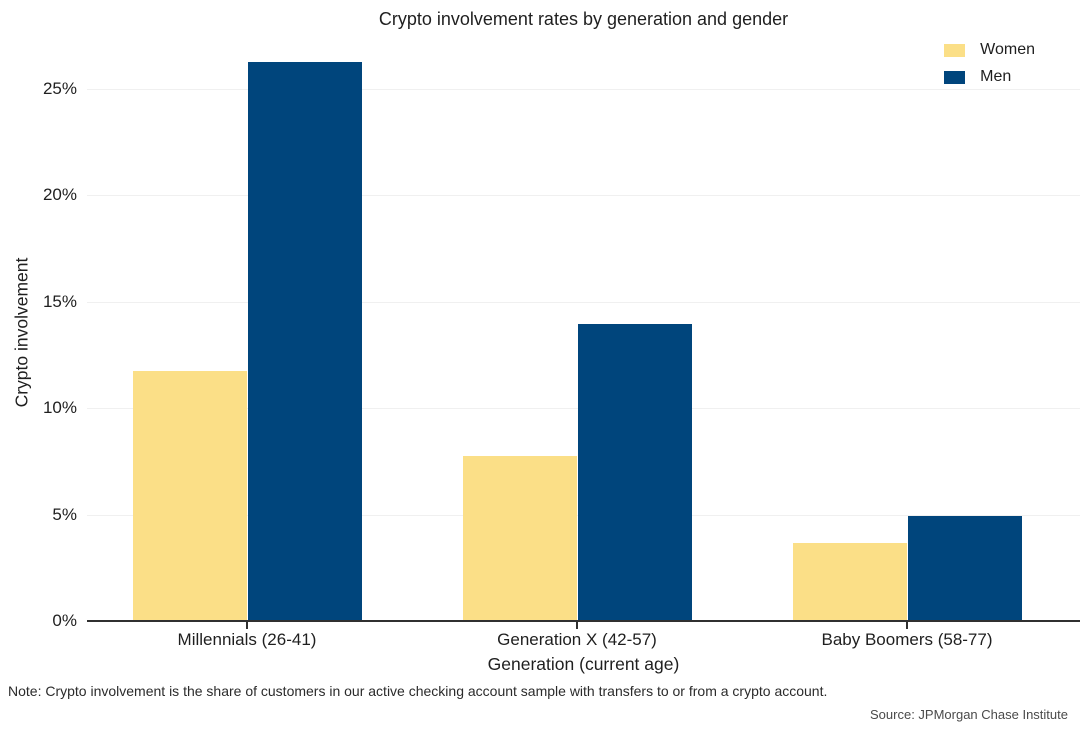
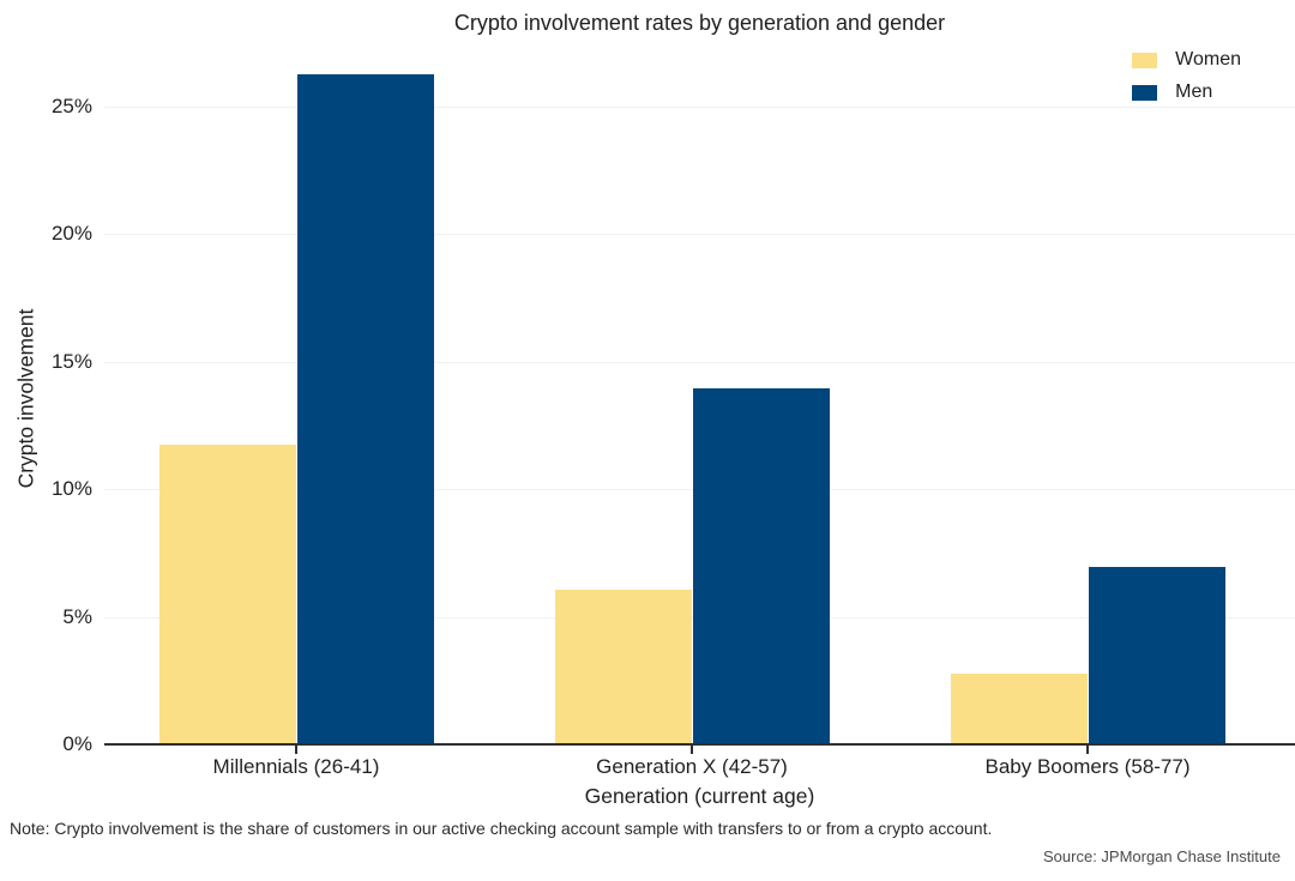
Women/Generation X (42-57): 7.8% -> 6.1%
Women/Baby Boomers (58-77): 3.7% -> 2.8%
Men/Baby Boomers (58-77): 5.0% -> 7.0%
